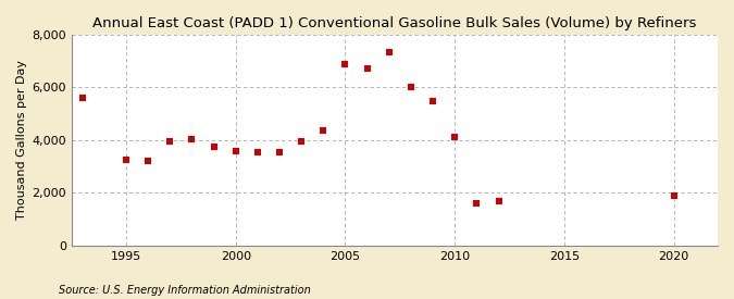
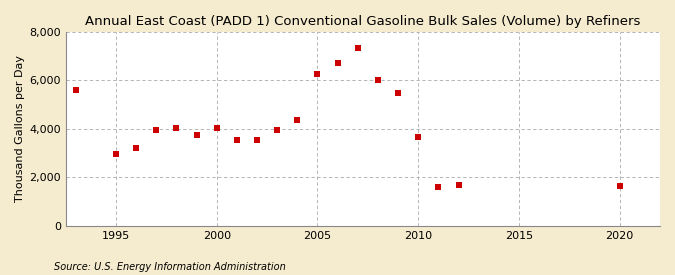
1995: 3,250 -> 2,950
2000: 3,600 -> 4,050
2005: 6,900 -> 6,250
2010: 4,100 -> 3,650
2020: 1,900 -> 1,650
